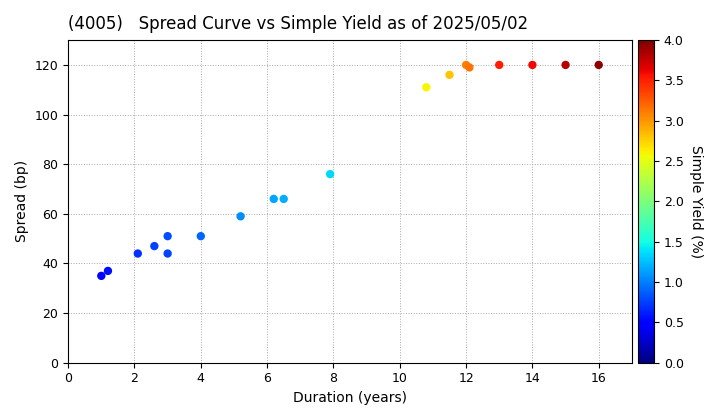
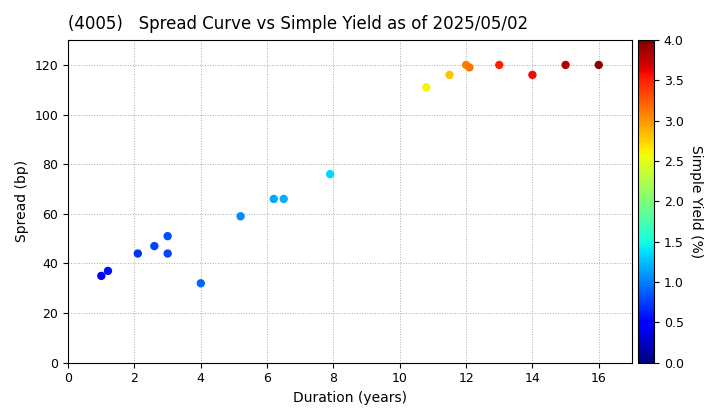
4: 51 -> 32
14: 120 -> 116
